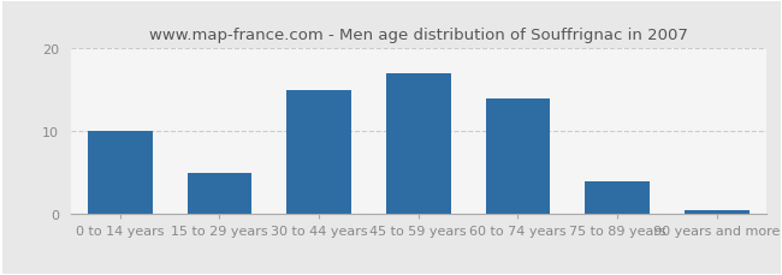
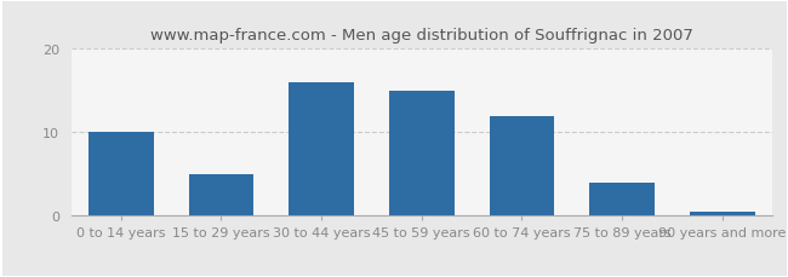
30 to 44 years: 15.0 -> 16.0
45 to 59 years: 17.0 -> 15.0
60 to 74 years: 14.0 -> 12.0
